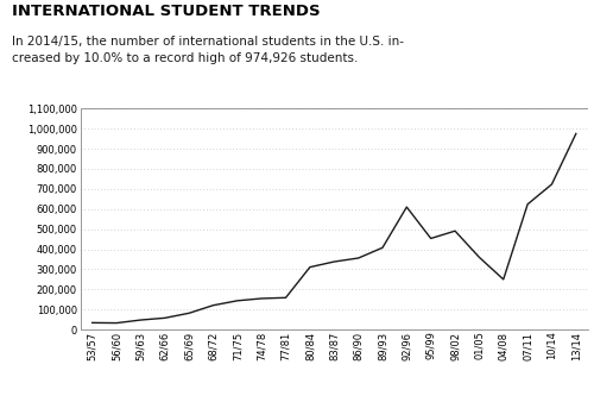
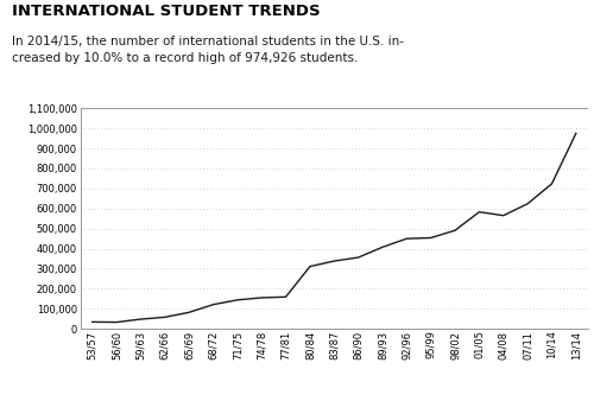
92/96: 610,000 -> 450,000
01/05: 360,000 -> 580,000
04/08: 250,000 -> 570,000
